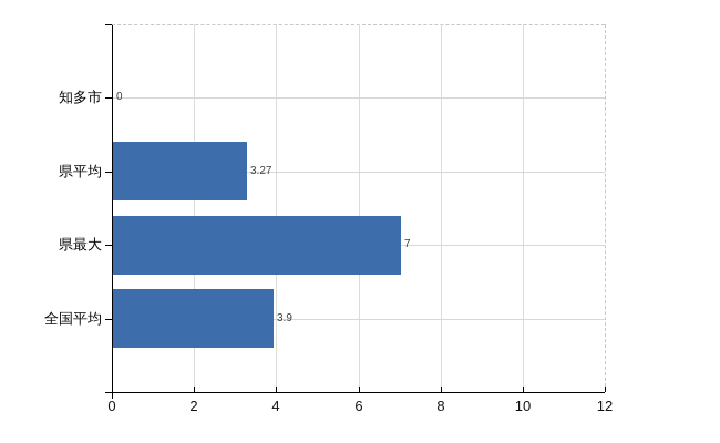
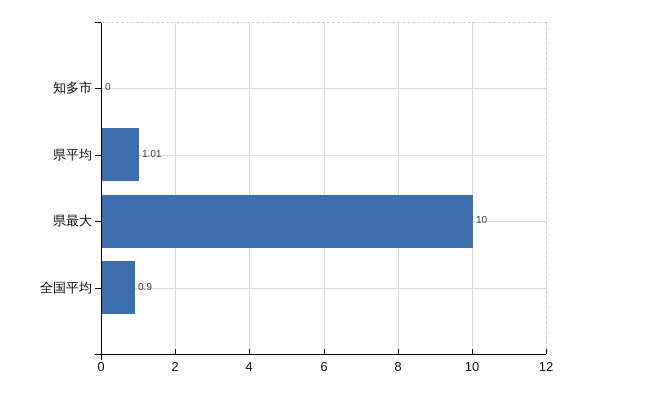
県平均: 3.27 -> 1.01
県最大: 7 -> 10
全国平均: 3.9 -> 0.9
